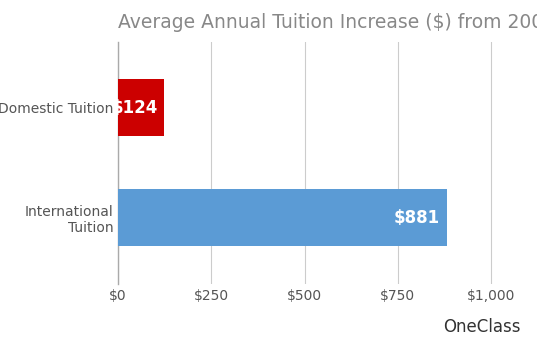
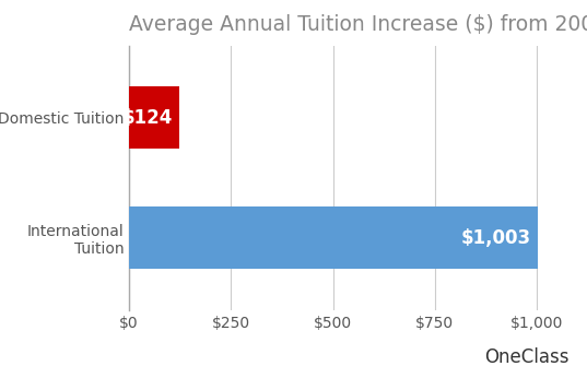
International Tuition: $881 -> $1,003
